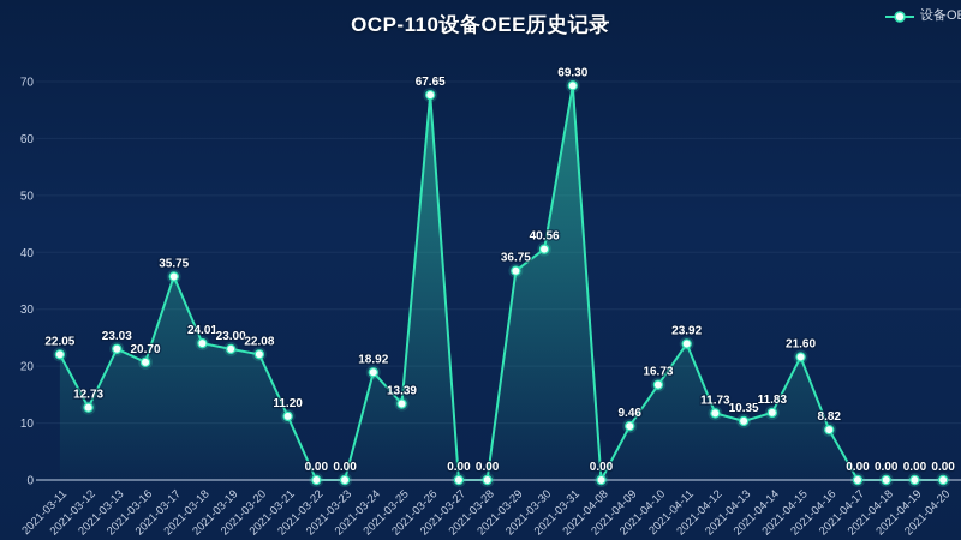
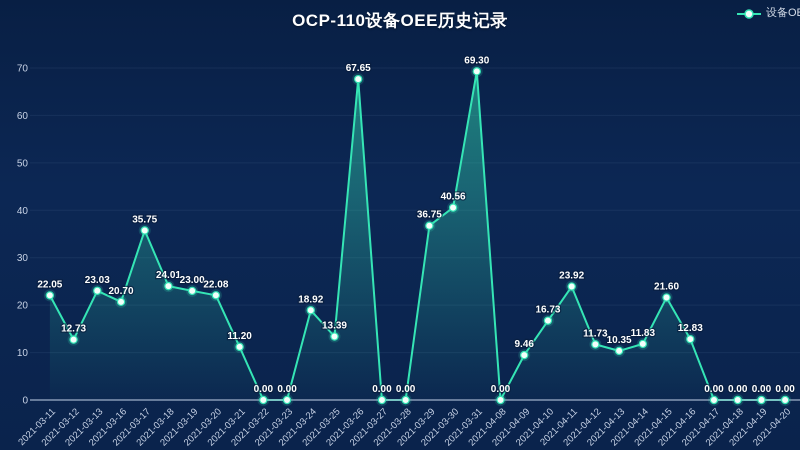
2021-04-16: 8.82 -> 12.83
